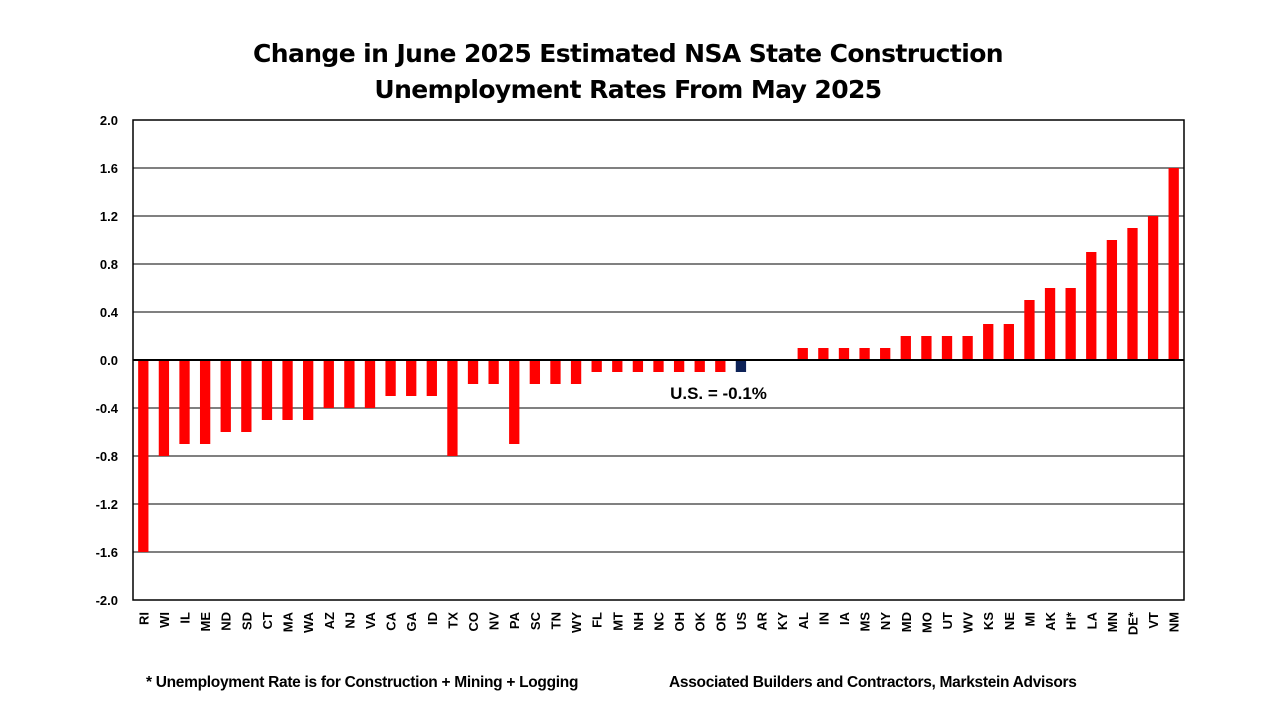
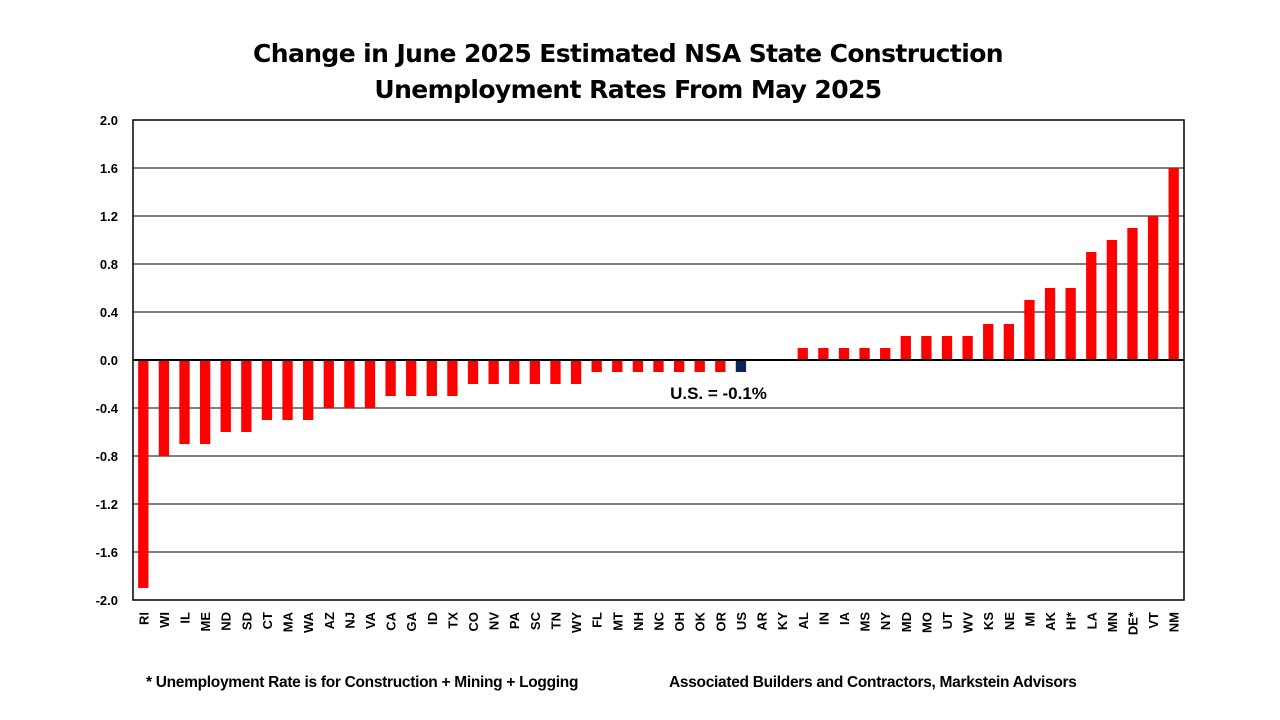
RI: -1.6 -> -1.9
TX: -0.8 -> -0.3
PA: -0.7 -> -0.2
